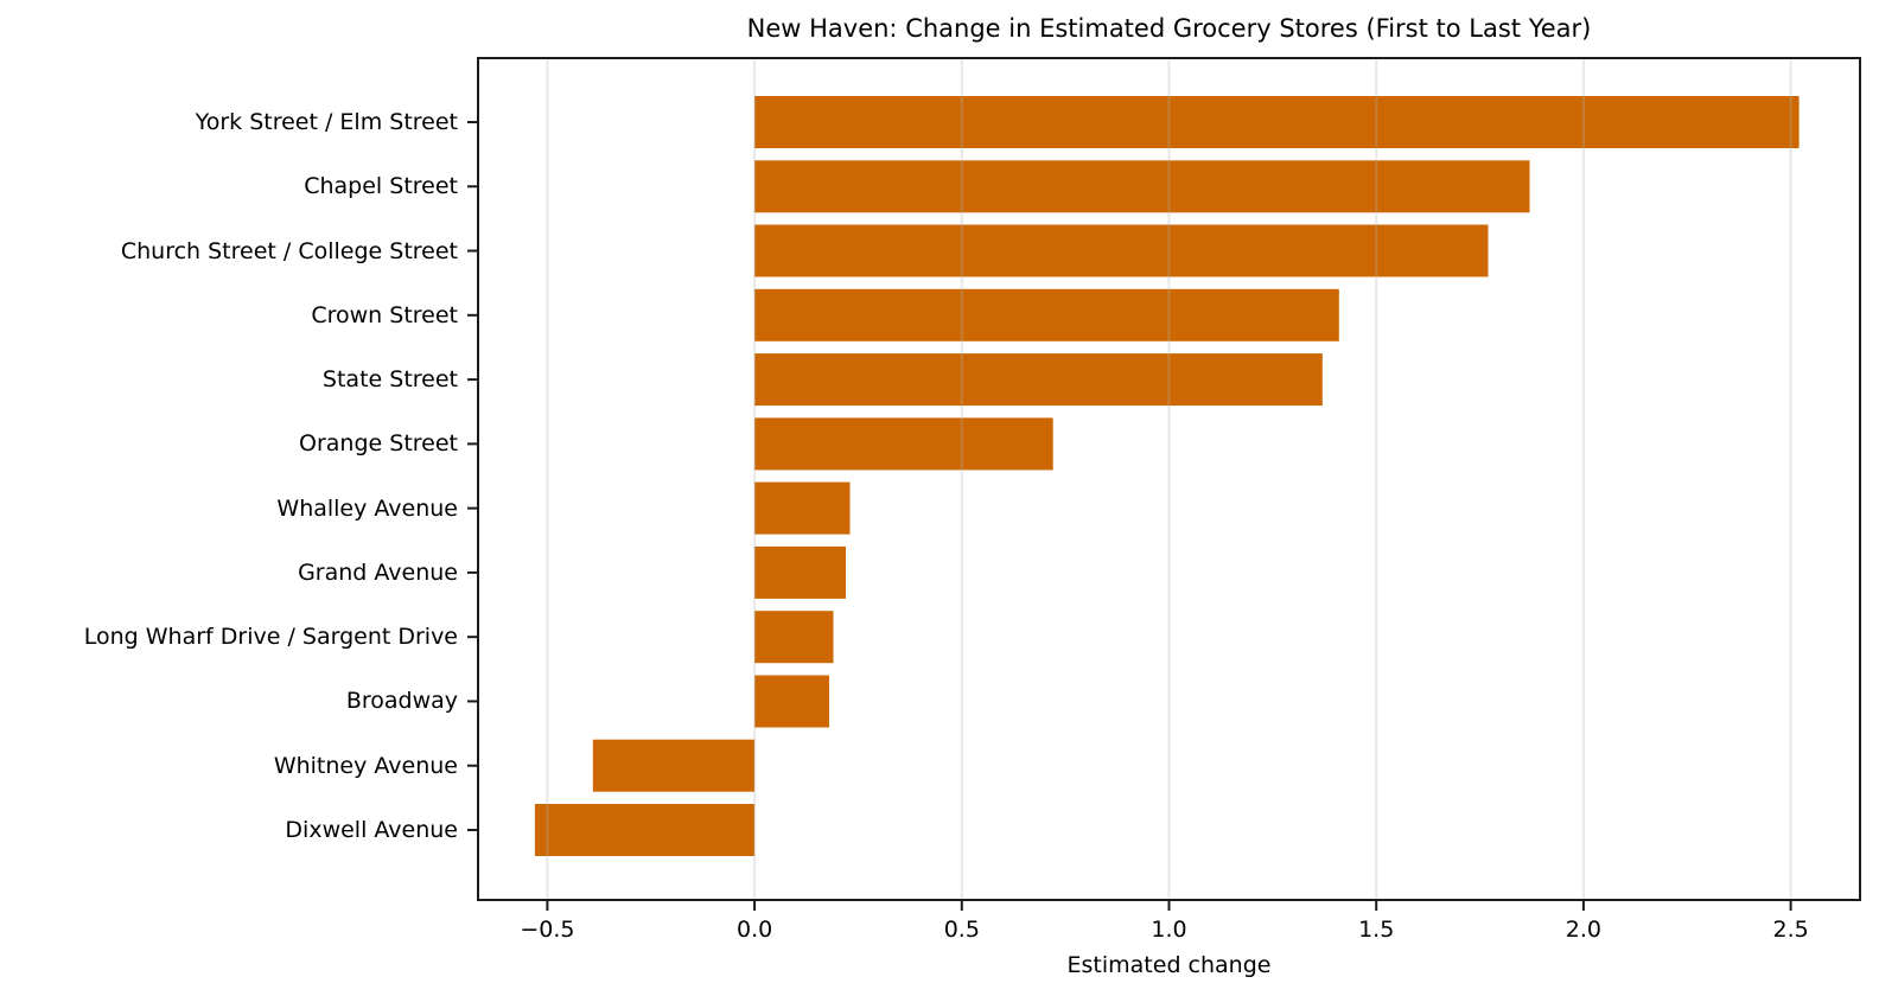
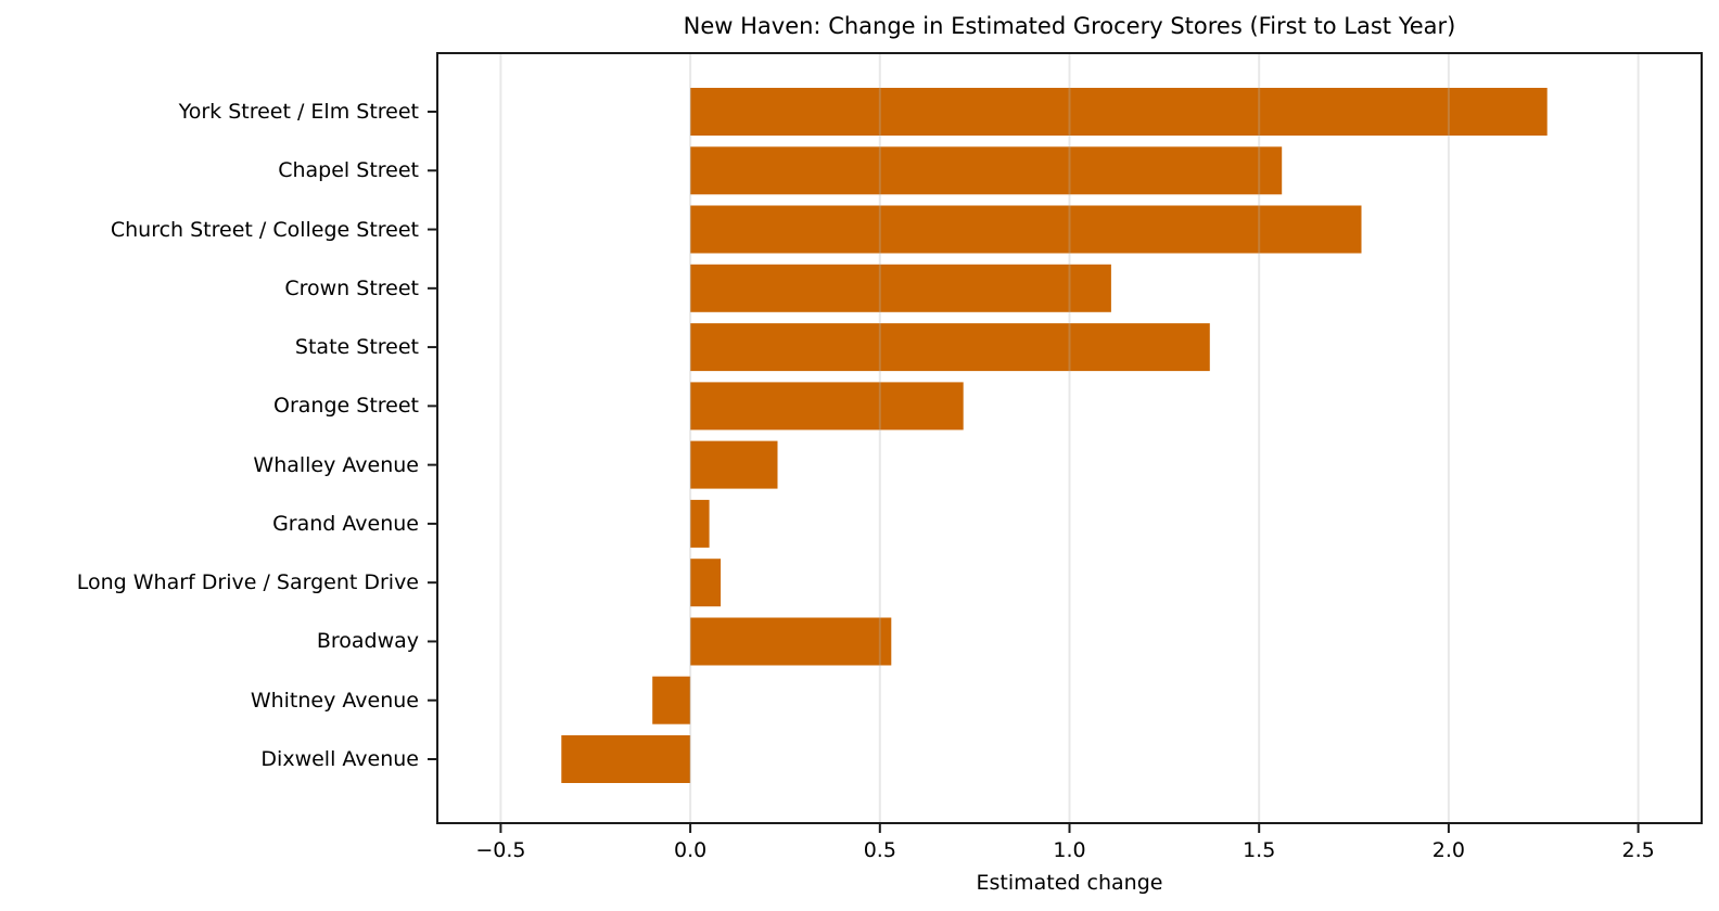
York Street / Elm Street: 2.52 -> 2.26
Chapel Street: 1.87 -> 1.56
Crown Street: 1.41 -> 1.11
Grand Avenue: 0.22 -> 0.05
Long Wharf Drive / Sargent Drive: 0.19 -> 0.08
Broadway: 0.18 -> 0.53
Whitney Avenue: -0.39 -> -0.10
Dixwell Avenue: -0.53 -> -0.34
